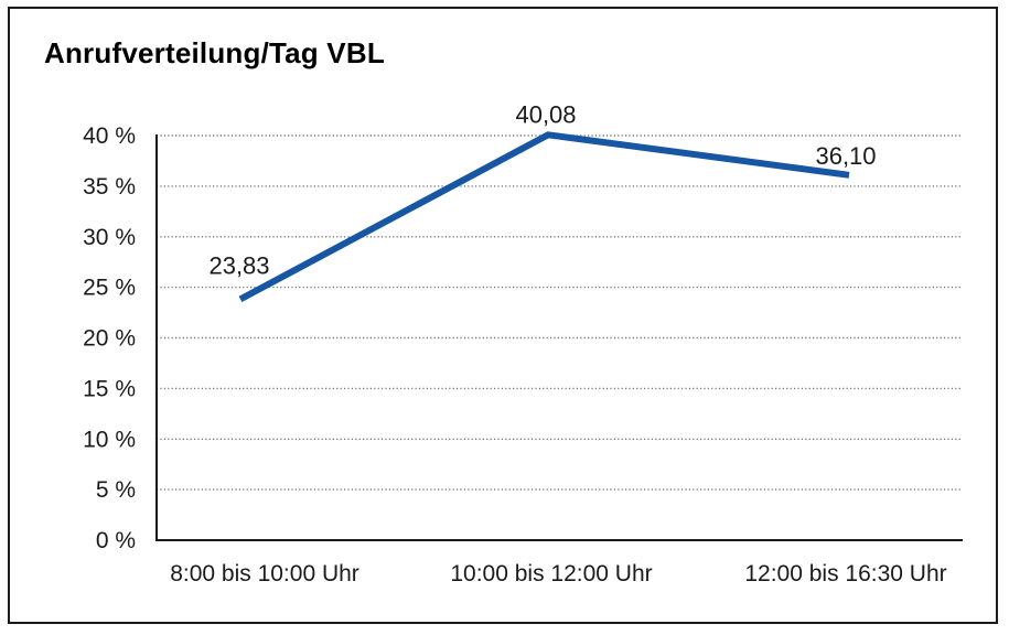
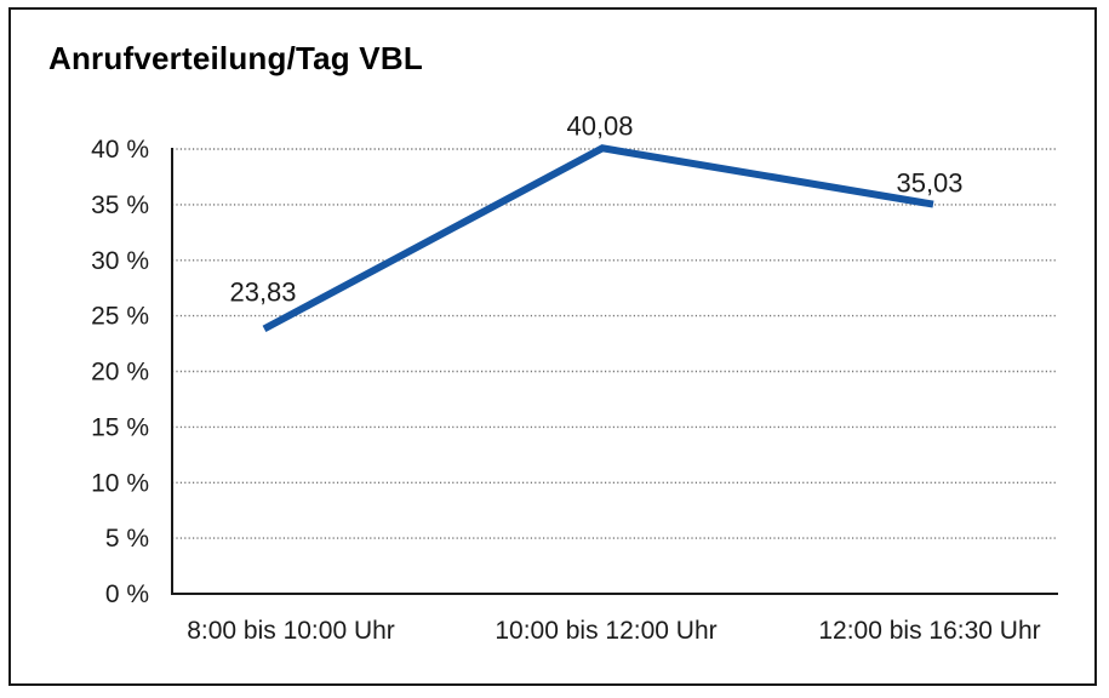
12:00 bis 16:30 Uhr: 36,10 -> 35,03
